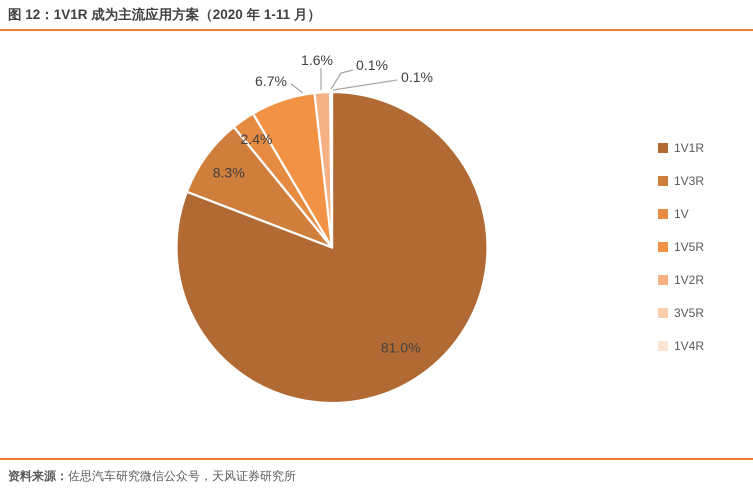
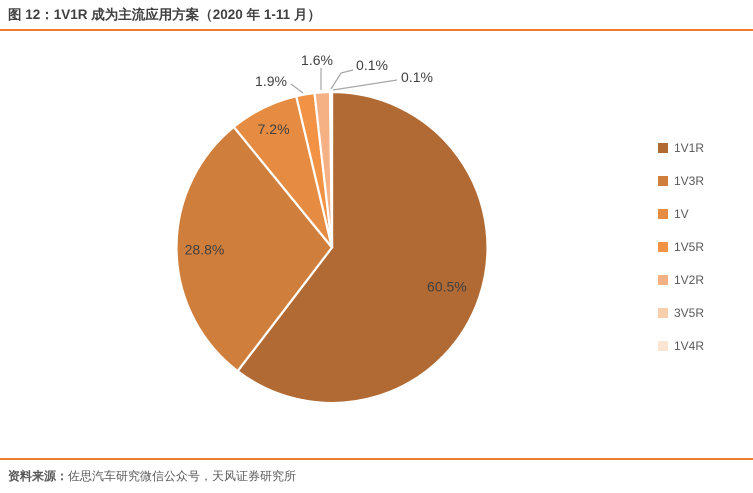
1V1R: 81.0% -> 60.5%
1V3R: 8.3% -> 28.8%
1V: 2.4% -> 7.2%
1V5R: 6.7% -> 1.9%
